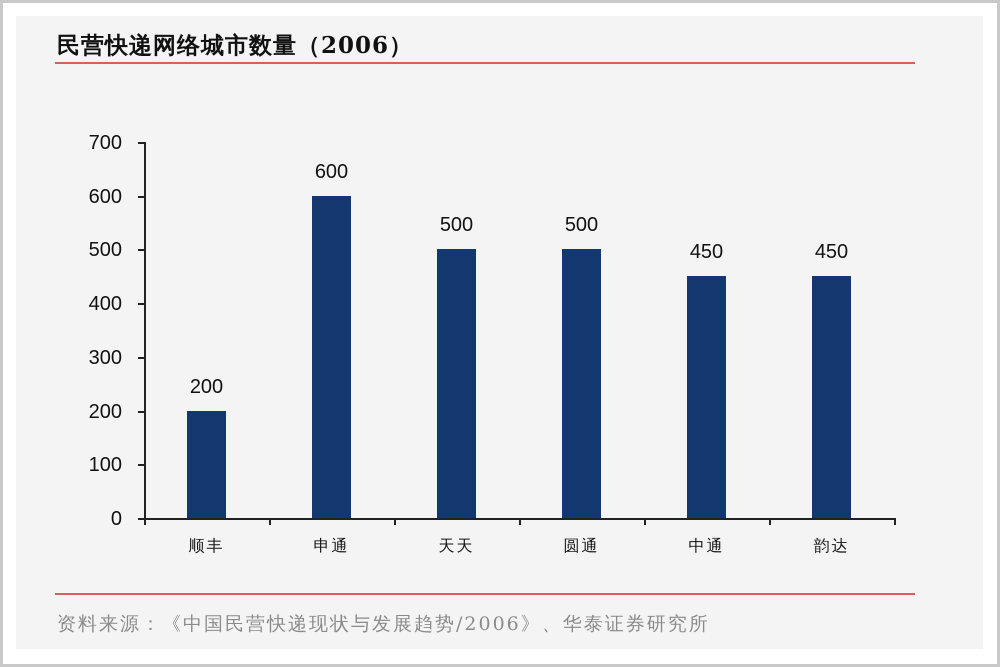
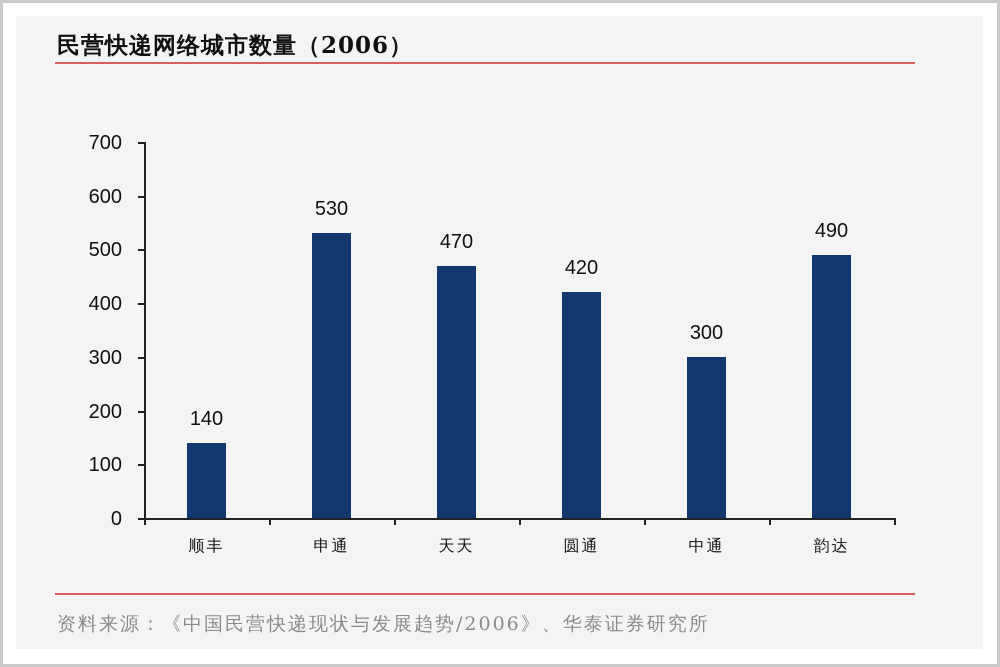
顺丰: 200 -> 140
申通: 600 -> 530
天天: 500 -> 470
圆通: 500 -> 420
中通: 450 -> 300
韵达: 450 -> 490
